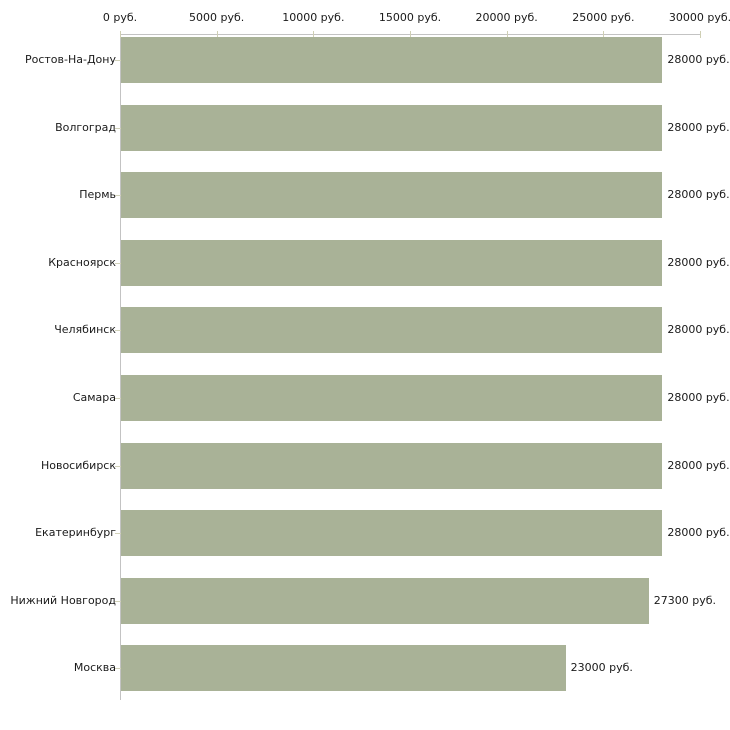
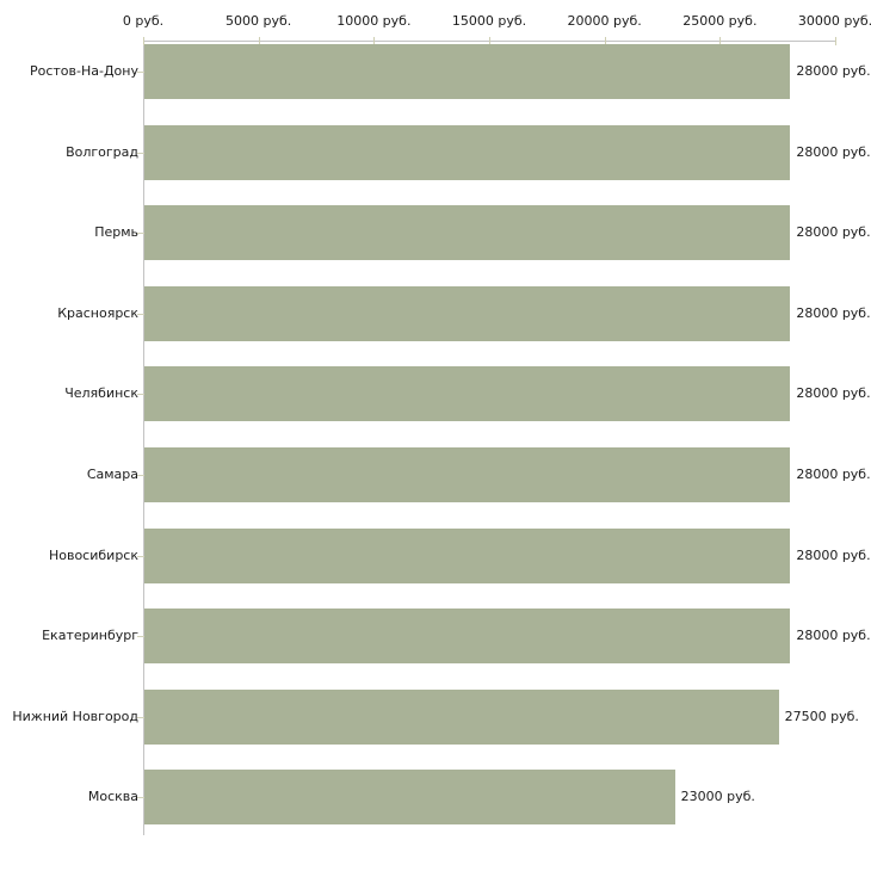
Нижний Новгород: 27300 -> 27500
